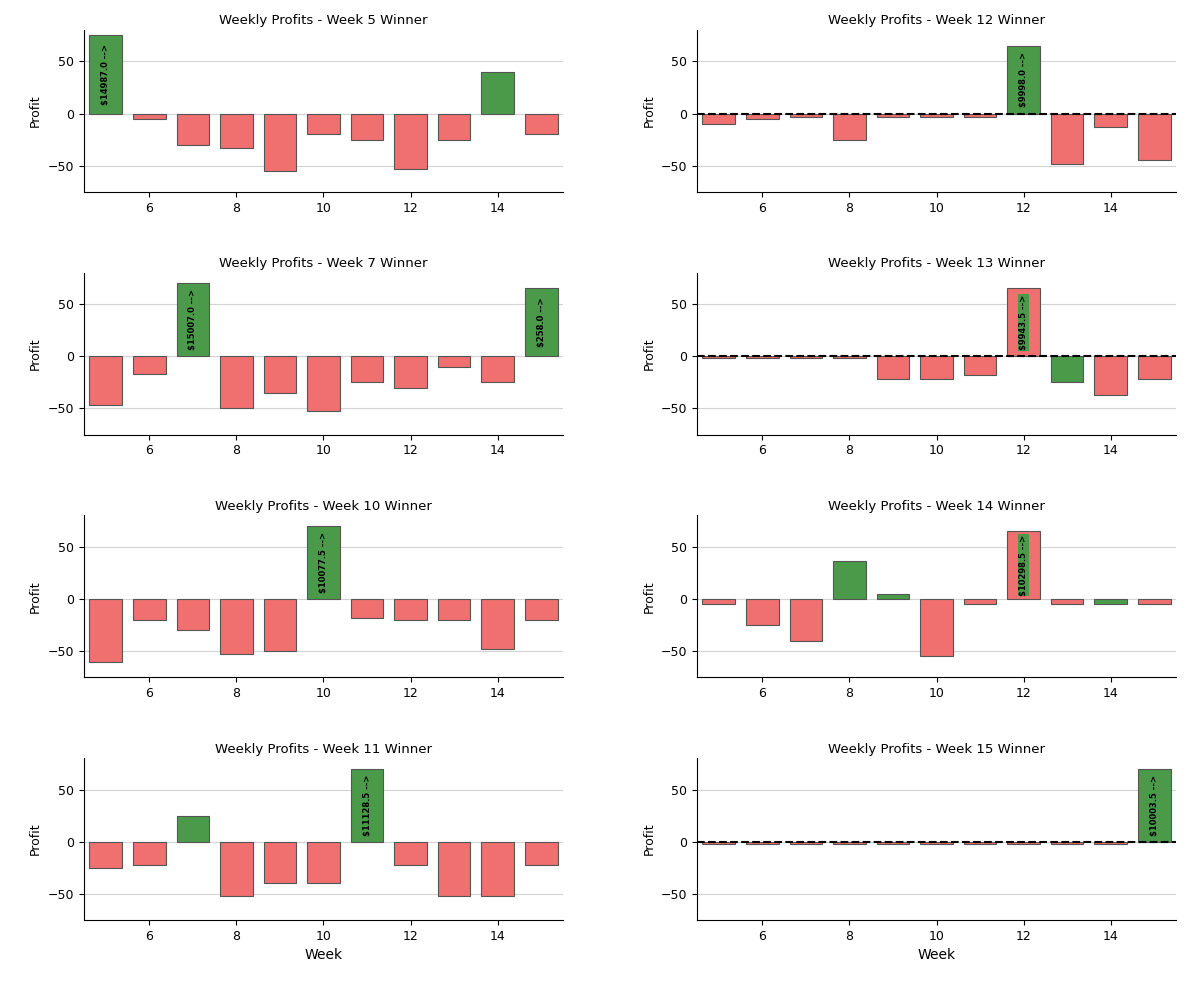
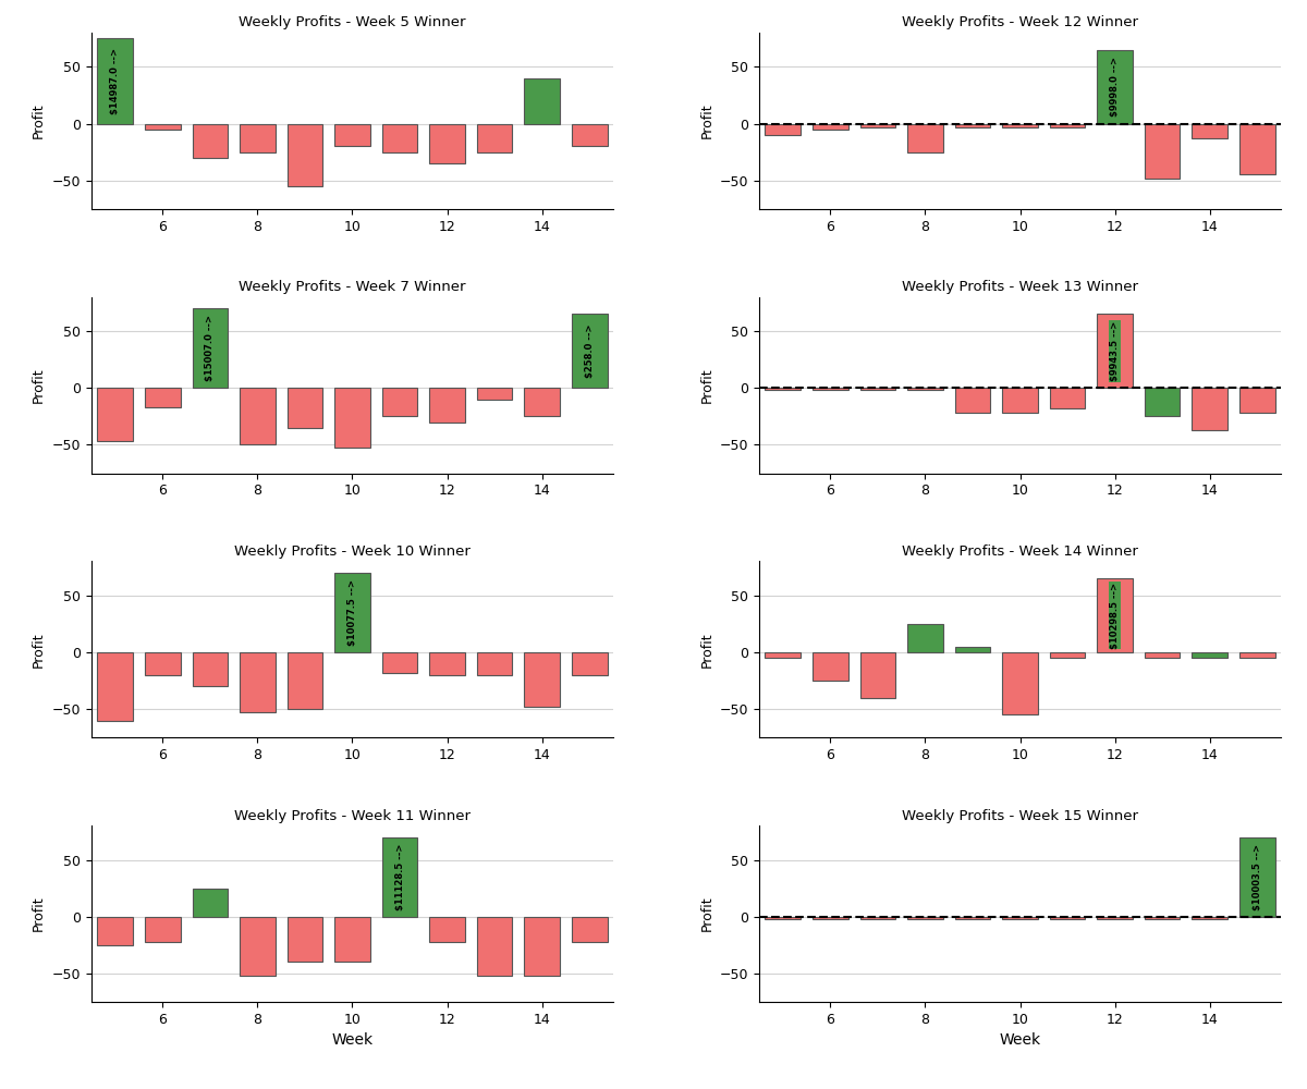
Weekly Profits - Week 5 Winner/8: -33 -> -25
Weekly Profits - Week 5 Winner/12: -53 -> -35
Weekly Profits - Week 14 Winner/8: 36 -> 25
